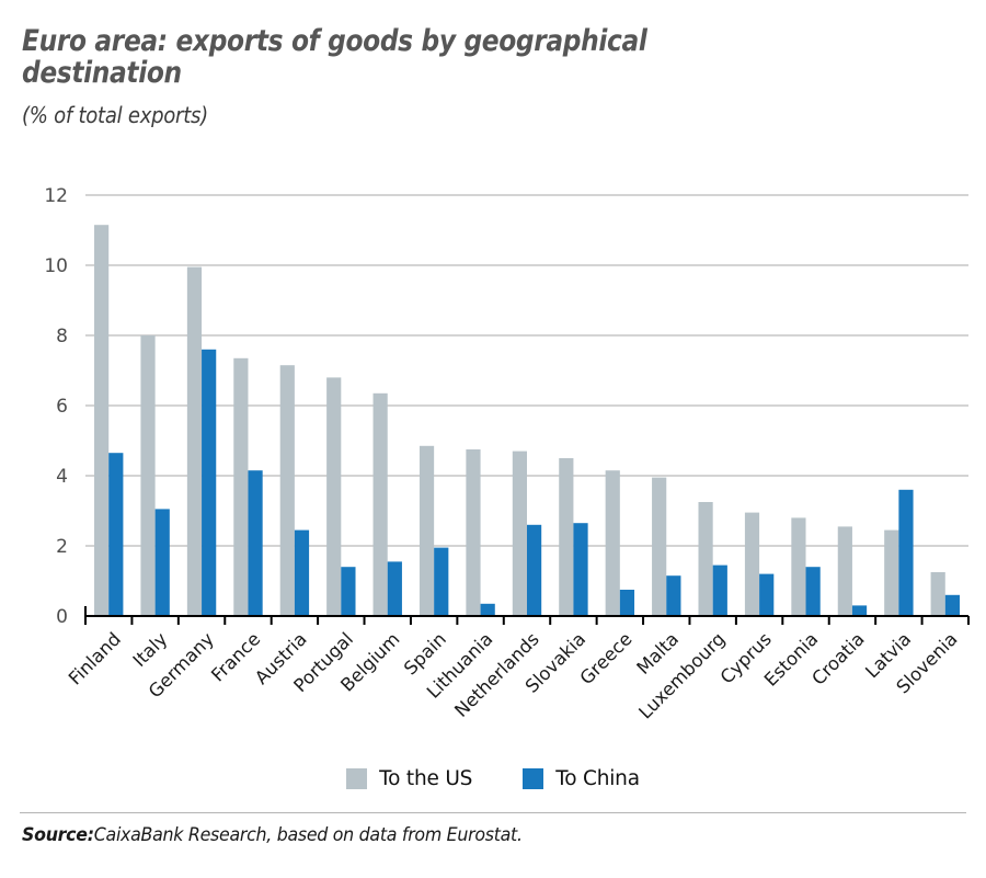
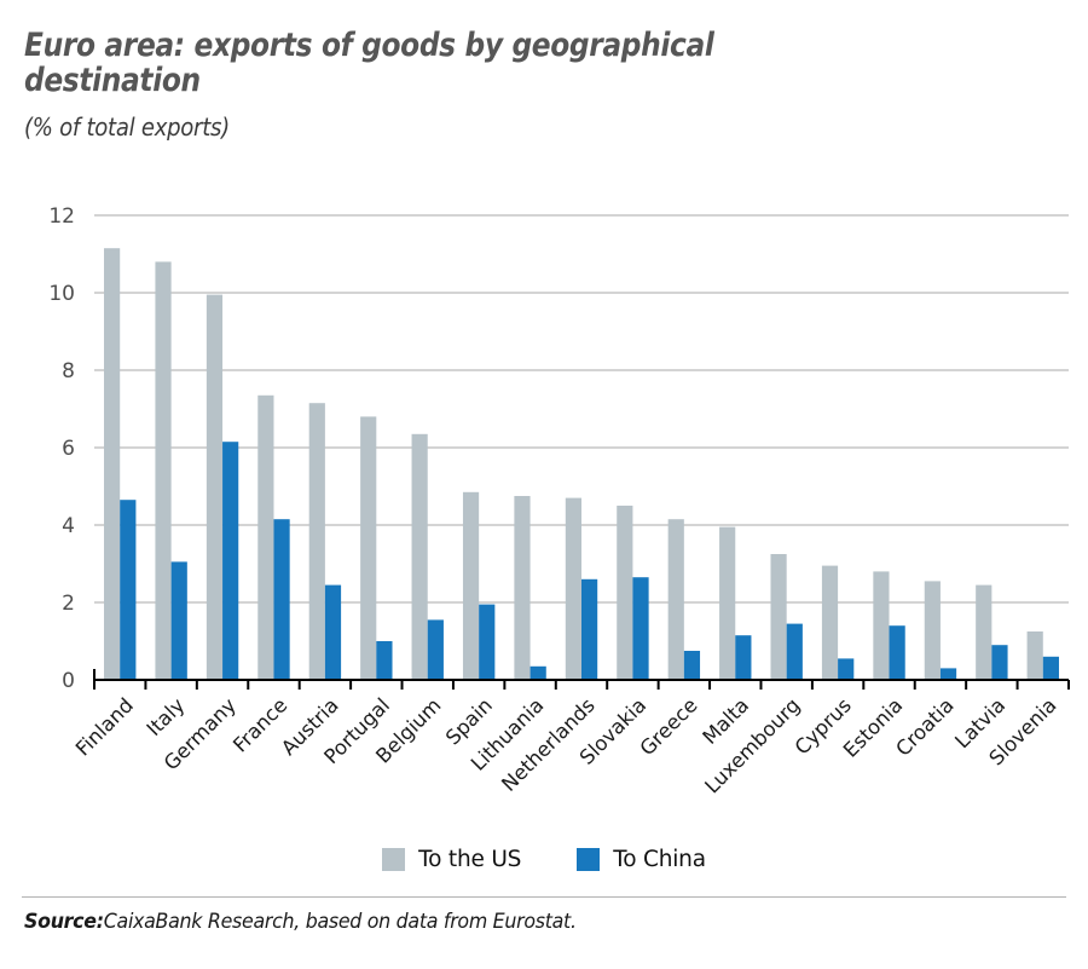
To the US/Italy: 8.0 -> 10.8
To China/Germany: 7.6 -> 6.2
To China/Portugal: 1.4 -> 1.0
To China/Cyprus: 1.2 -> 0.6
To China/Latvia: 3.6 -> 0.9
